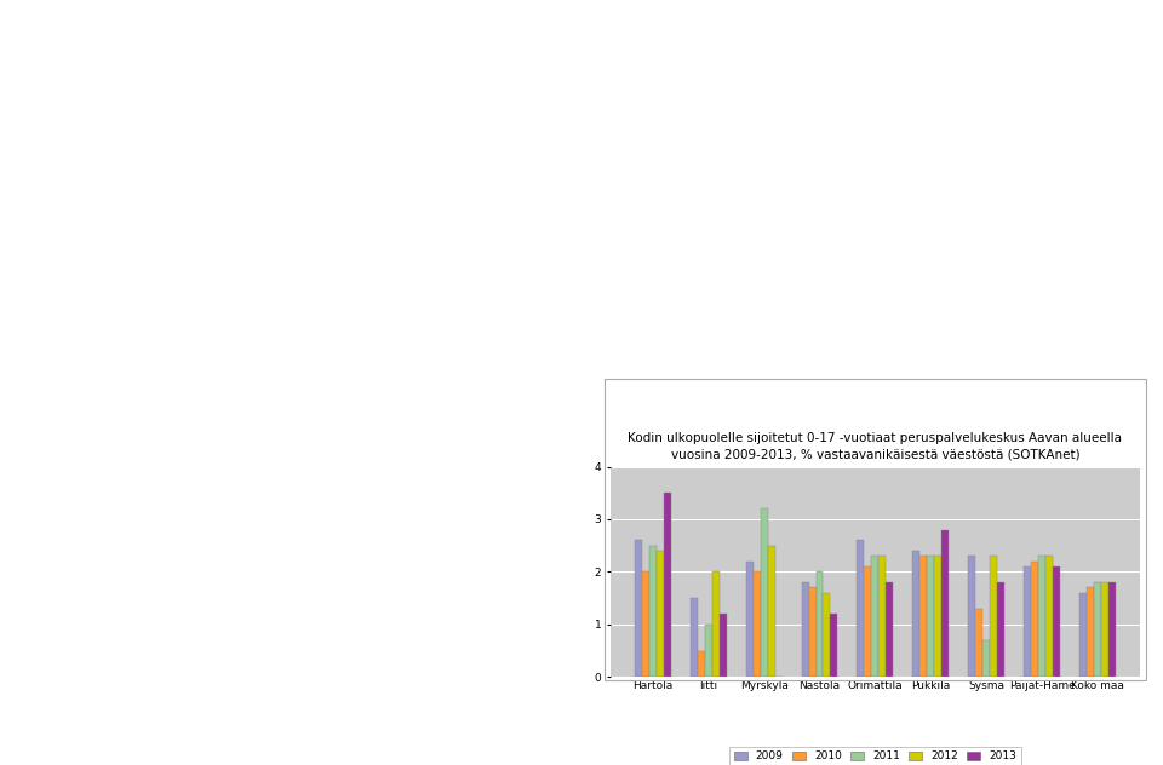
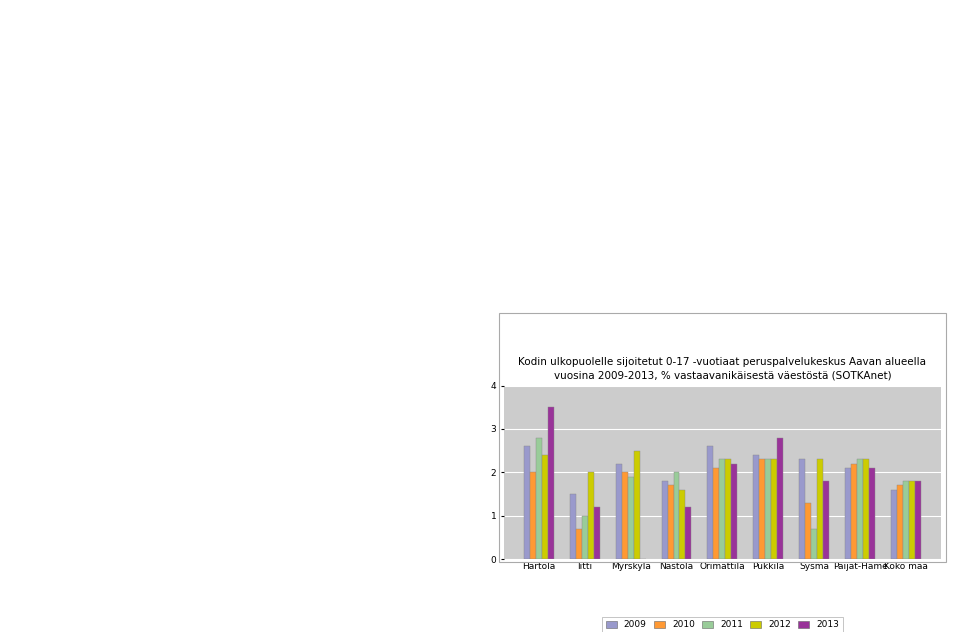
2011/Hartola: 2.5 -> 2.8
2010/Iitti: 0.5 -> 0.7
2011/Myrskylä: 3.2 -> 1.9
2013/Orimattila: 1.8 -> 2.2
